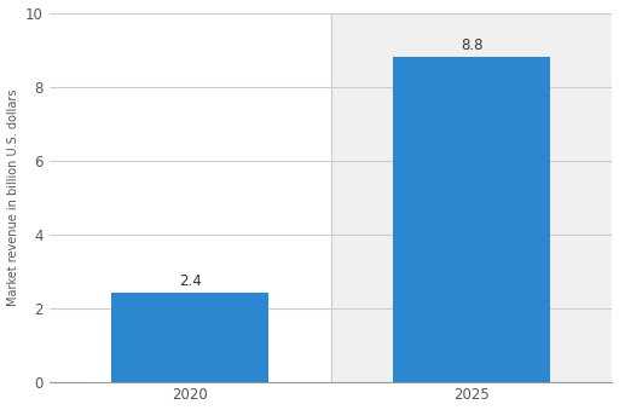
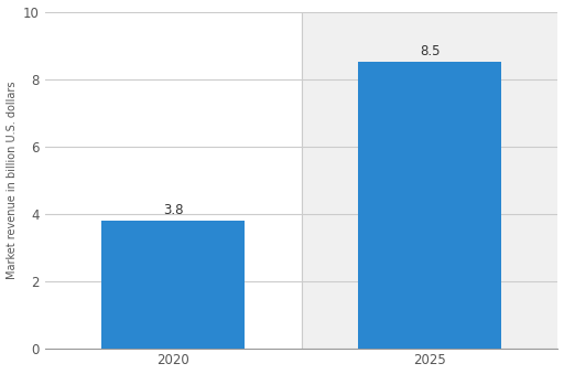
2020: 2.4 -> 3.8
2025: 8.8 -> 8.5
